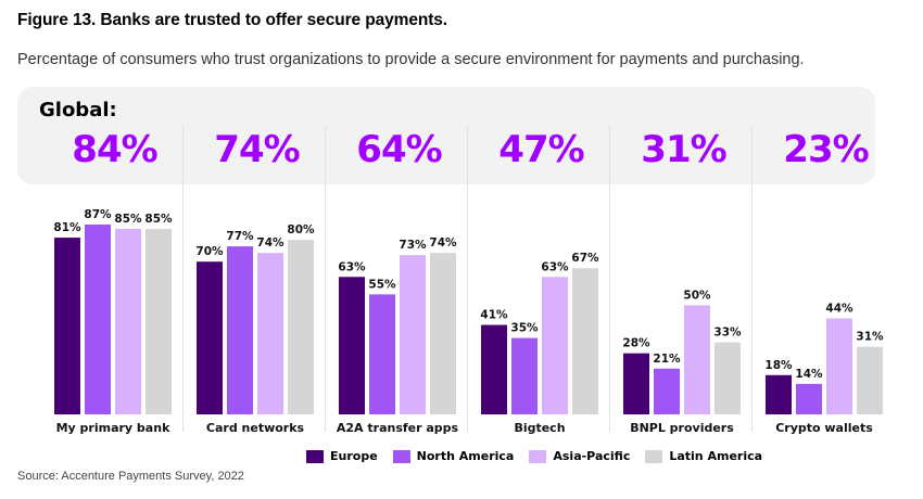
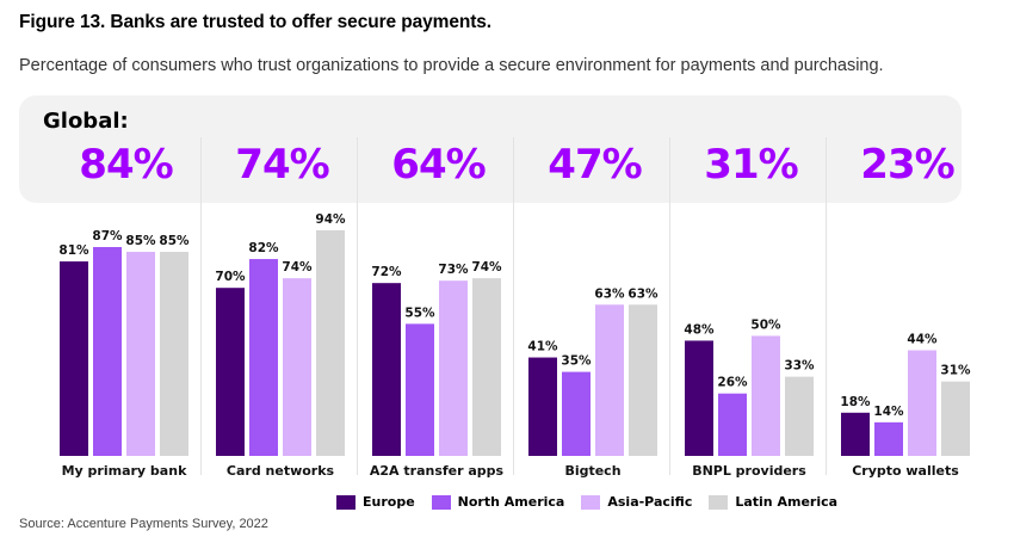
North America/Card networks: 77% -> 82%
Latin America/Card networks: 80% -> 94%
Europe/A2A transfer apps: 63% -> 72%
Latin America/Bigtech: 67% -> 63%
Europe/BNPL providers: 28% -> 48%
North America/BNPL providers: 21% -> 26%
